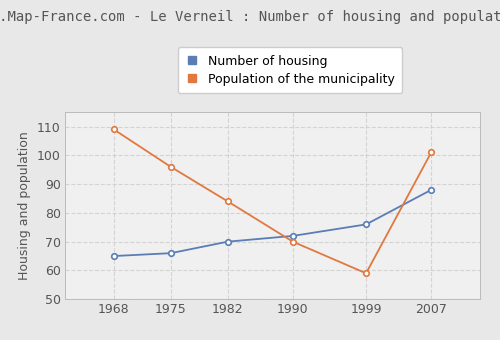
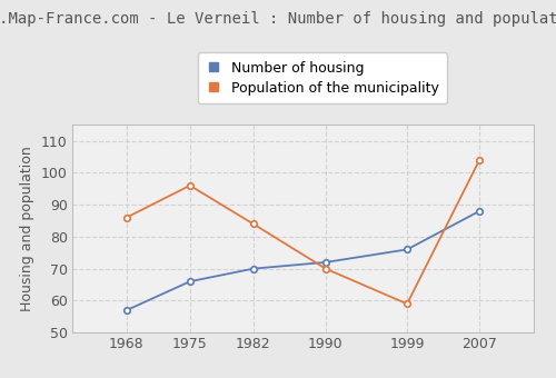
Number of housing/1968: 65 -> 57
Population of the municipality/1968: 109 -> 86
Population of the municipality/2007: 101 -> 104
